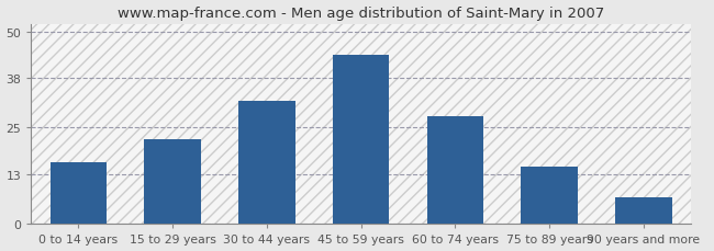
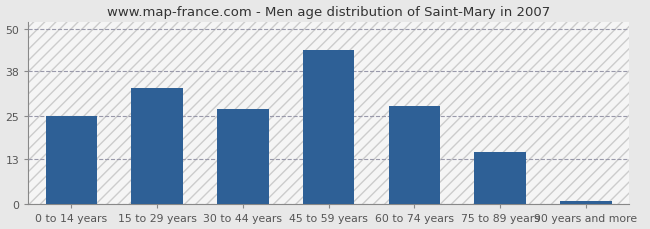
0 to 14 years: 16 -> 25
15 to 29 years: 22 -> 33
30 to 44 years: 32 -> 27
90 years and more: 7 -> 1
